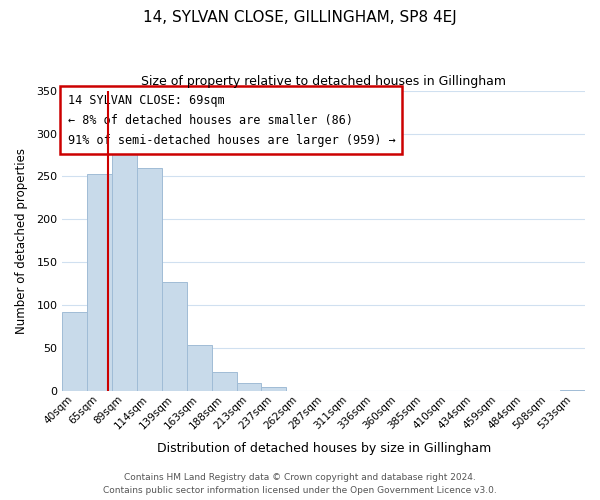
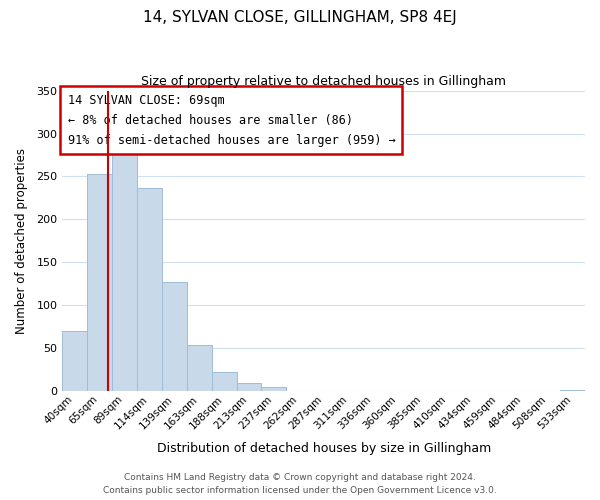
40sqm: 92 -> 70
114sqm: 260 -> 236
